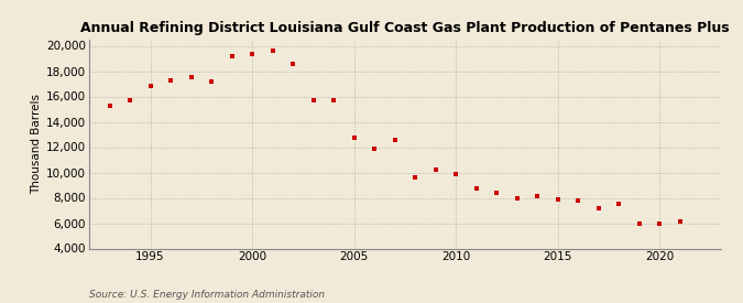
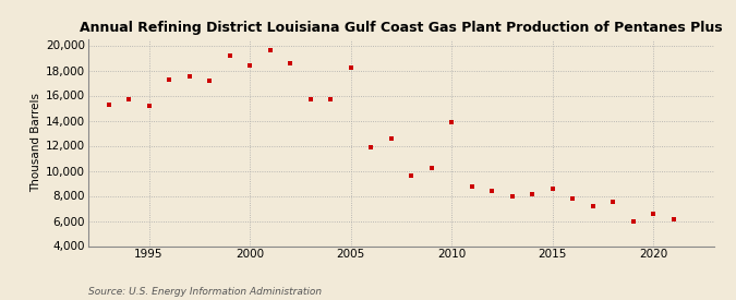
1995: 16,800 -> 15,200
2000: 19,400 -> 18,400
2005: 12,700 -> 18,200
2010: 9,900 -> 13,900
2015: 7,900 -> 8,600
2020: 6,000 -> 6,600
